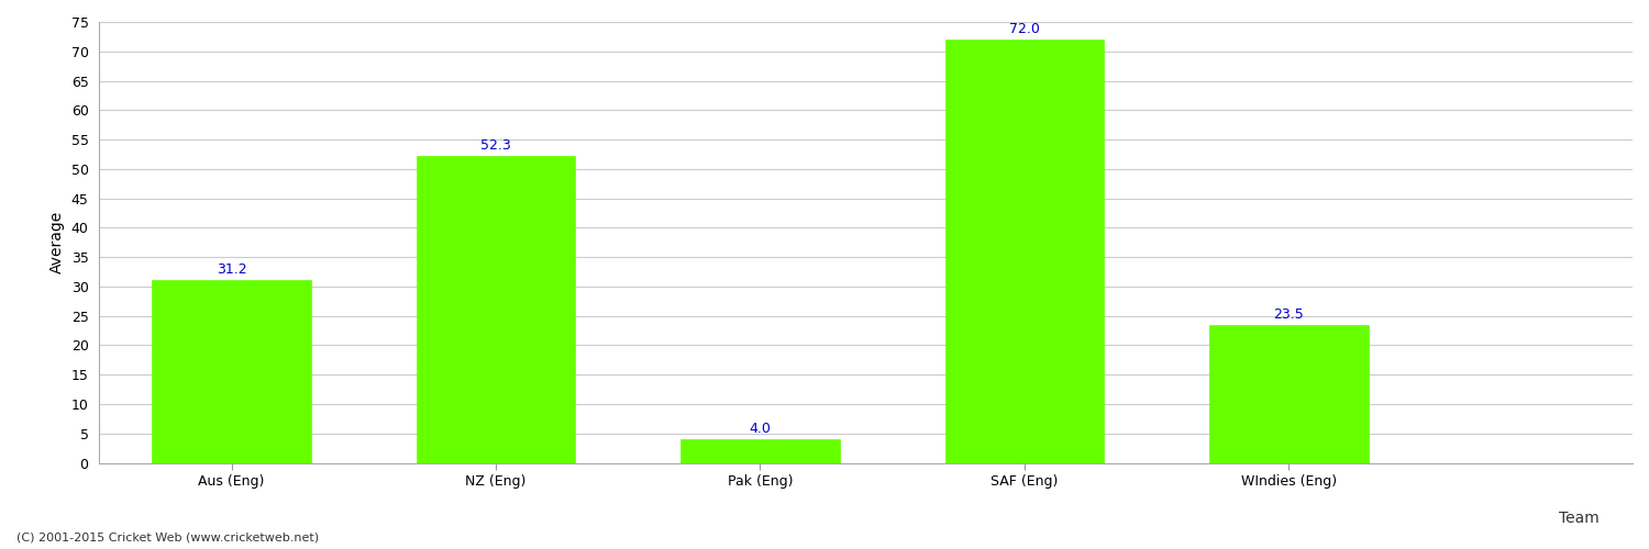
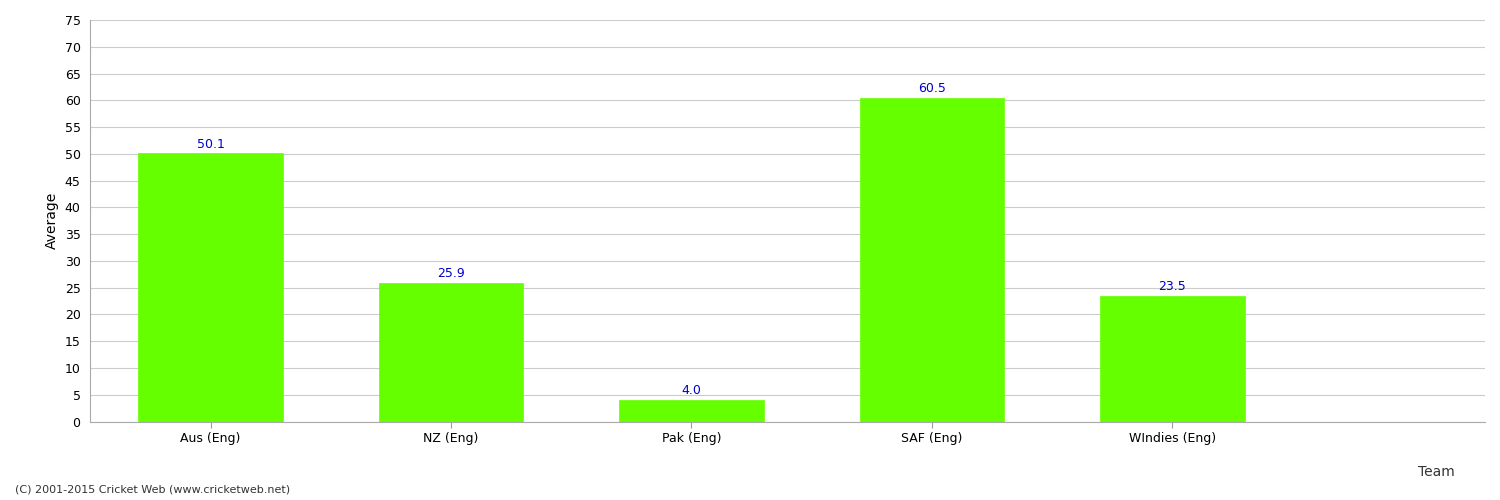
Aus (Eng): 31.2 -> 50.1
NZ (Eng): 52.3 -> 25.9
SAF (Eng): 72.0 -> 60.5
